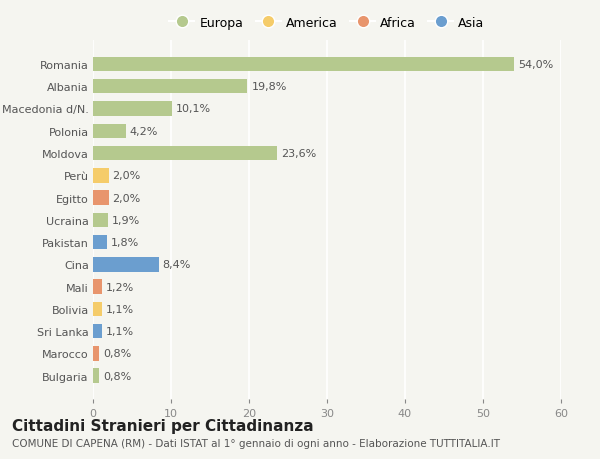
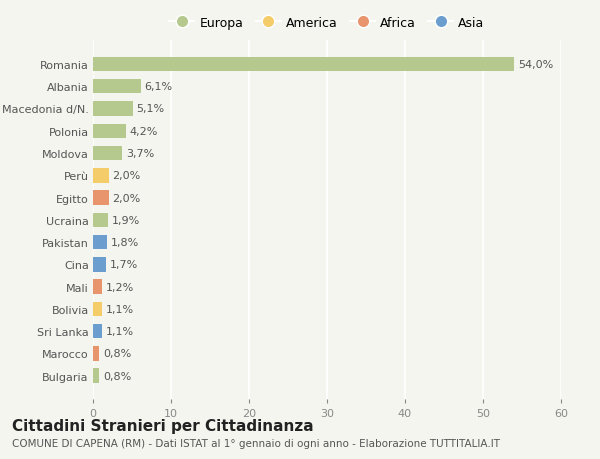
Albania: 19,8% -> 6,1%
Macedonia d/N.: 10,1% -> 5,1%
Moldova: 23,6% -> 3,7%
Cina: 8,4% -> 1,7%
